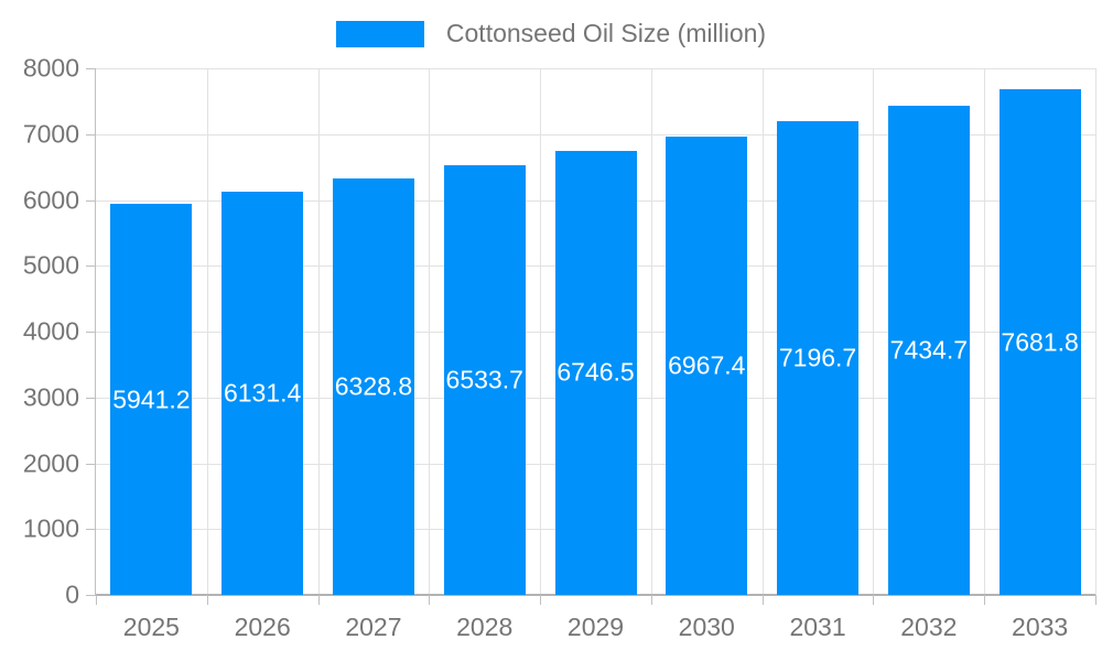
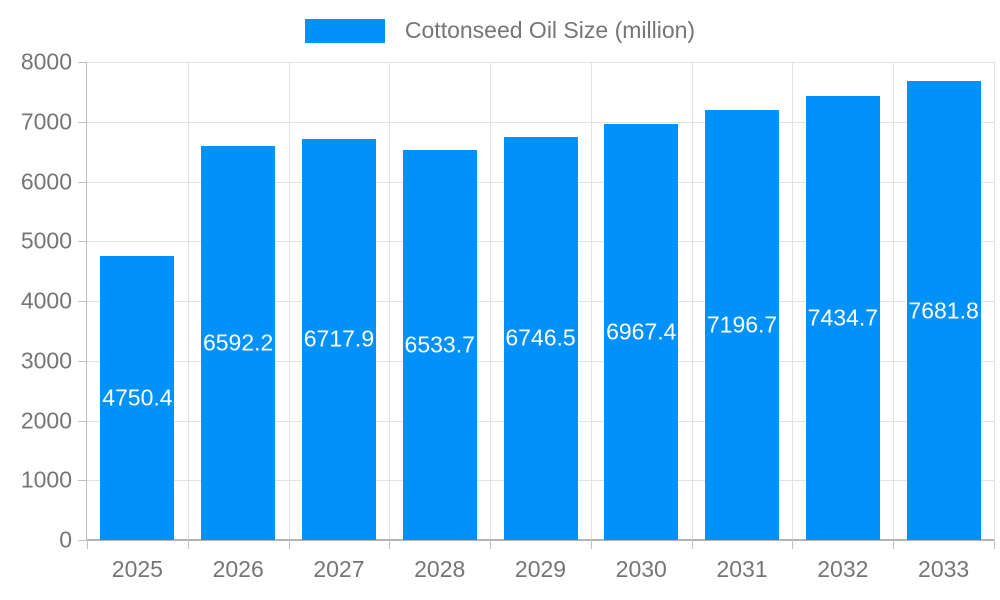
2025: 5941.2 -> 4750.4
2026: 6131.4 -> 6592.2
2027: 6328.8 -> 6717.9
